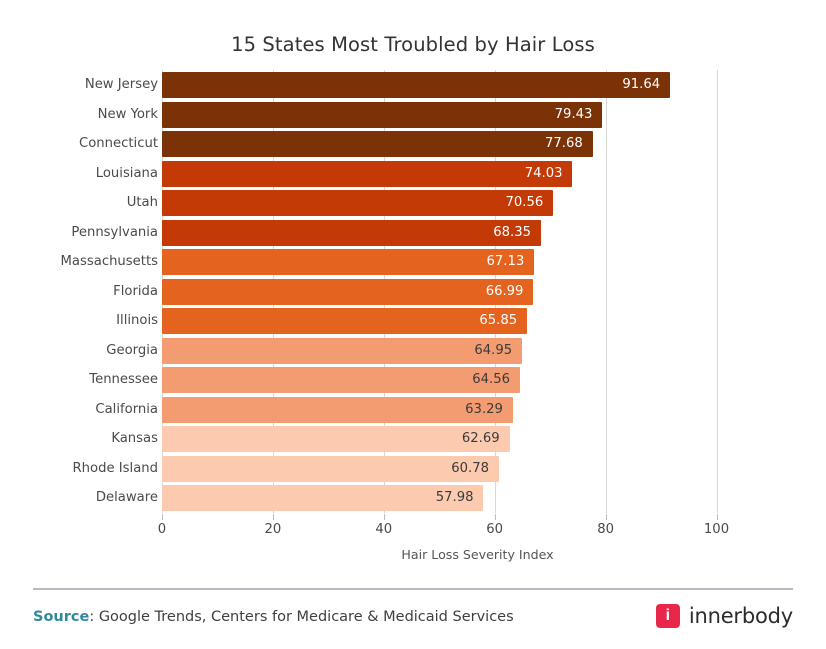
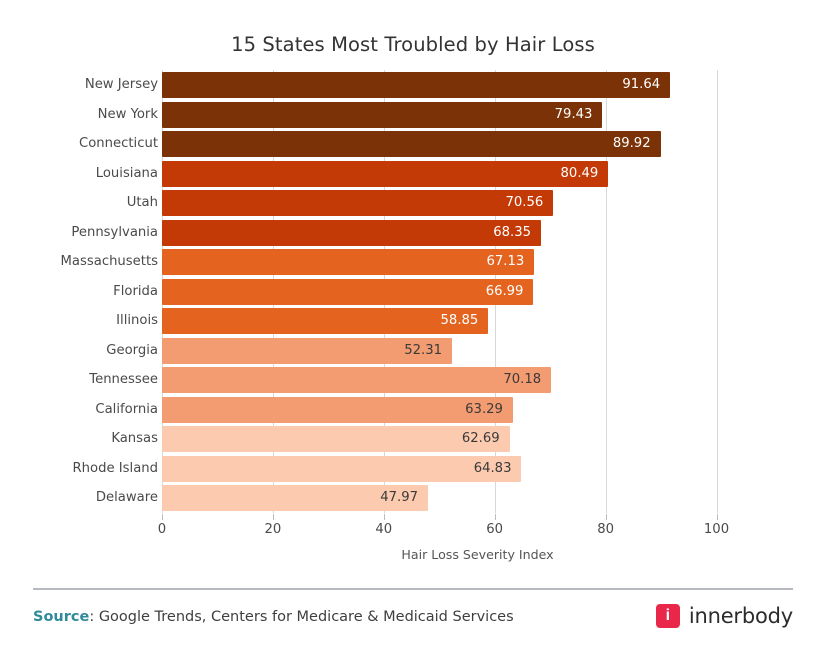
Connecticut: 77.68 -> 89.92
Louisiana: 74.03 -> 80.49
Illinois: 65.85 -> 58.85
Georgia: 64.95 -> 52.31
Tennessee: 64.56 -> 70.18
Rhode Island: 60.78 -> 64.83
Delaware: 57.98 -> 47.97
